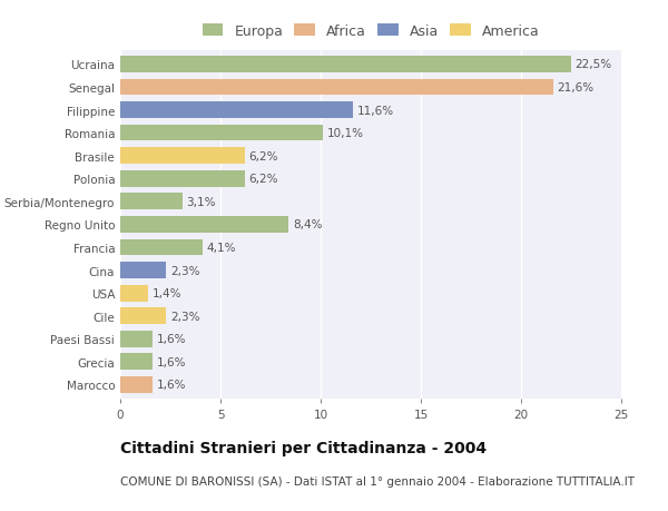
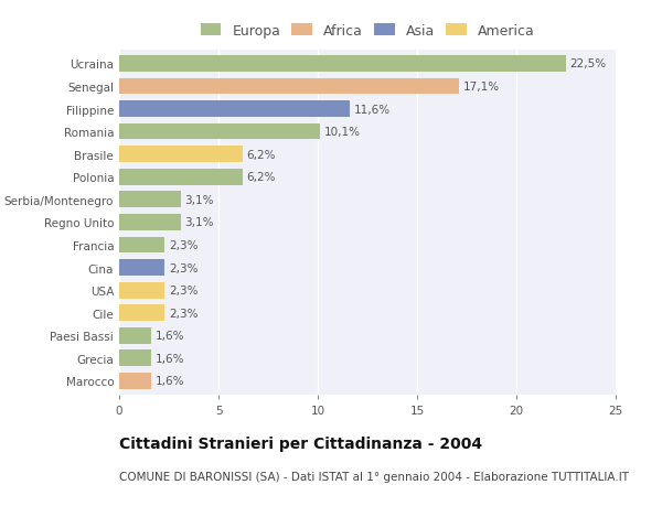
Senegal: 21,6% -> 17,1%
Regno Unito: 8,4% -> 3,1%
Francia: 4,1% -> 2,3%
USA: 1,4% -> 2,3%
